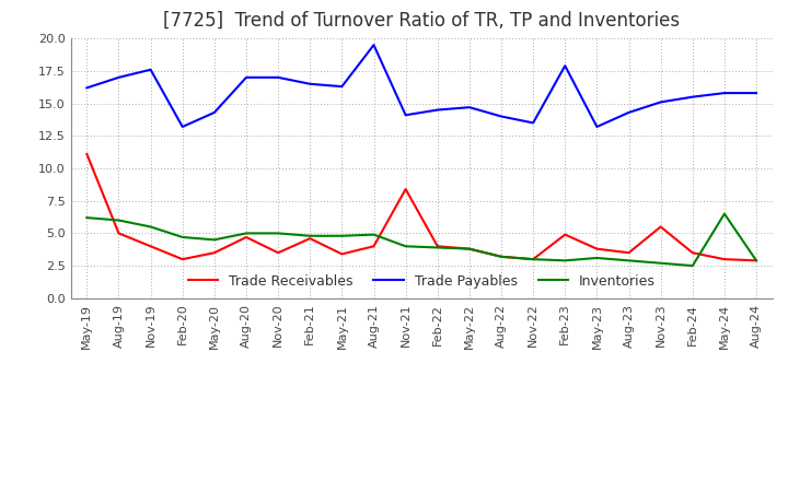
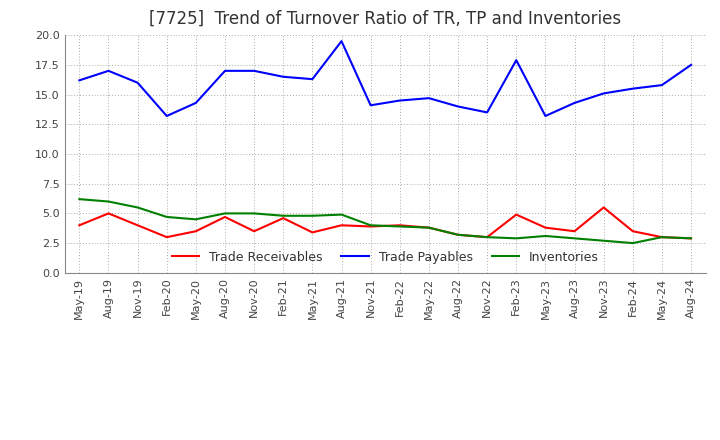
Trade Receivables/May-19: 11.1 -> 4.0
Trade Payables/Nov-19: 17.6 -> 16.0
Trade Receivables/Nov-21: 8.4 -> 3.9
Inventories/May-24: 6.5 -> 3.0
Trade Payables/Aug-24: 15.8 -> 17.5
